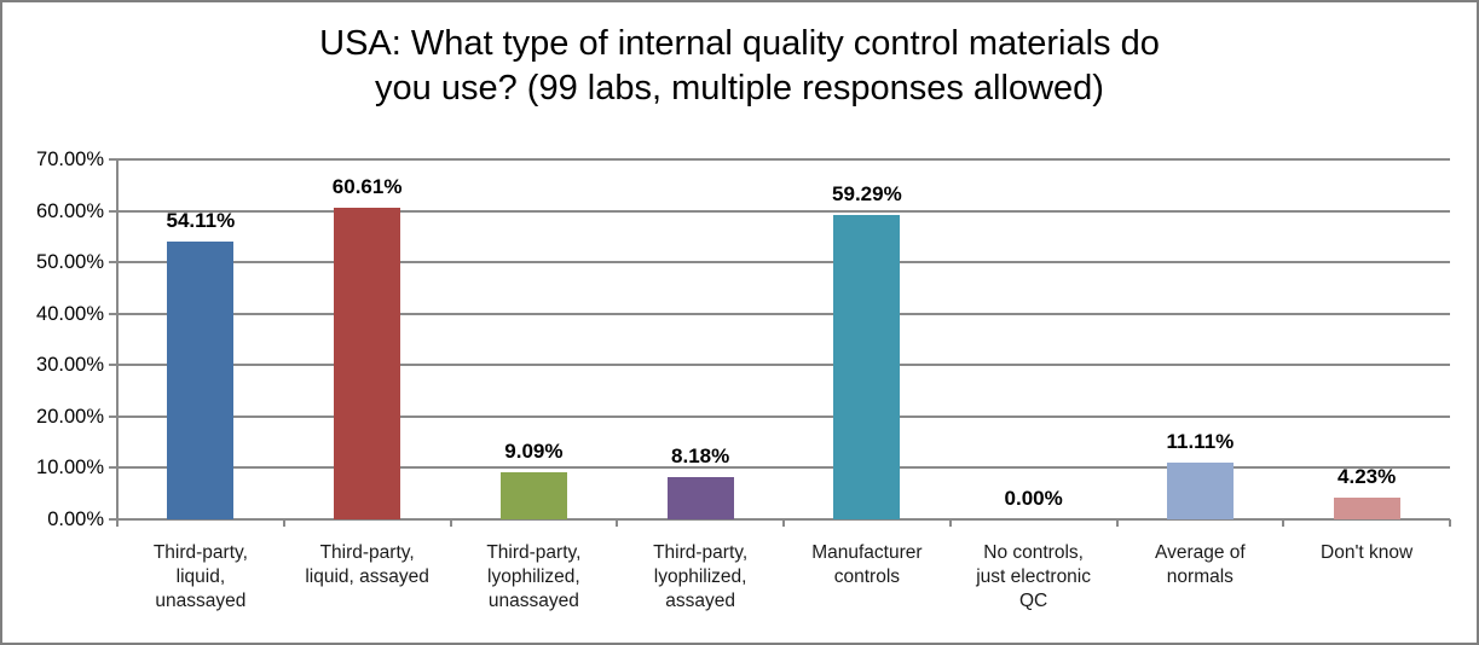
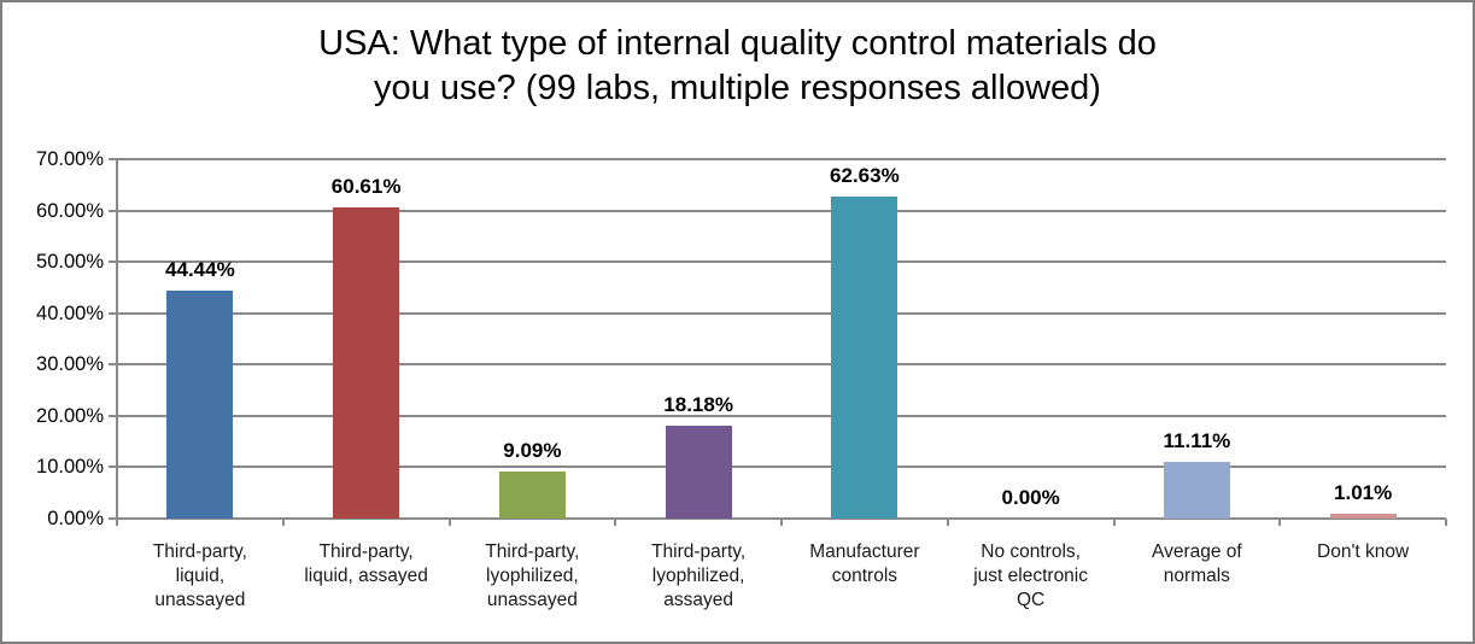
Third-party, liquid, unassayed: 54.11% -> 44.44%
Third-party, lyophilized, assayed: 8.18% -> 18.18%
Manufacturer controls: 59.29% -> 62.63%
Don't know: 4.23% -> 1.01%
